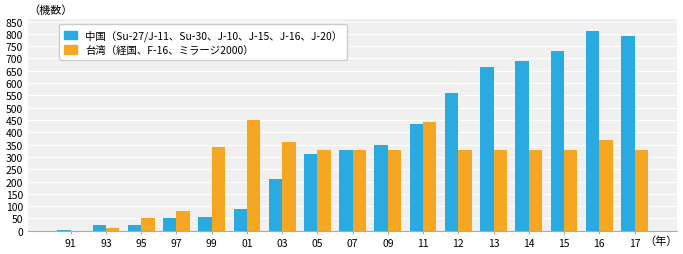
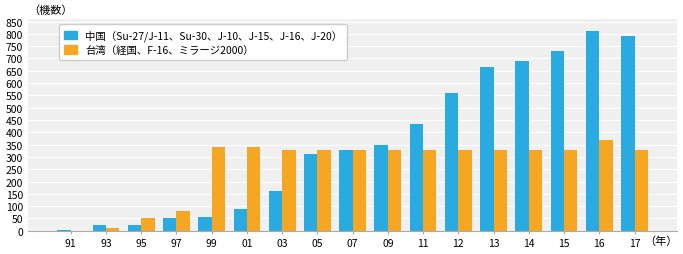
台湾（経国、F-16、ミラージ2000）/01: 450 -> 340
中国（Su-27/J-11、Su-30、J-10、J-15、J-16、J-20）/03: 210 -> 160
台湾（経国、F-16、ミラージ2000）/03: 360 -> 330
台湾（経国、F-16、ミラージ2000）/11: 440 -> 330
